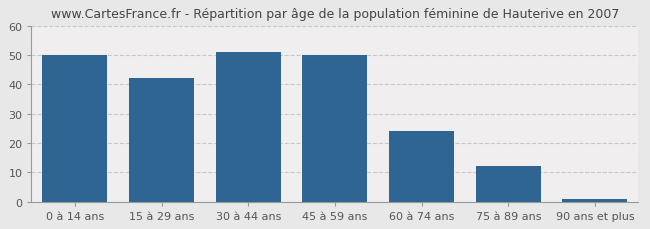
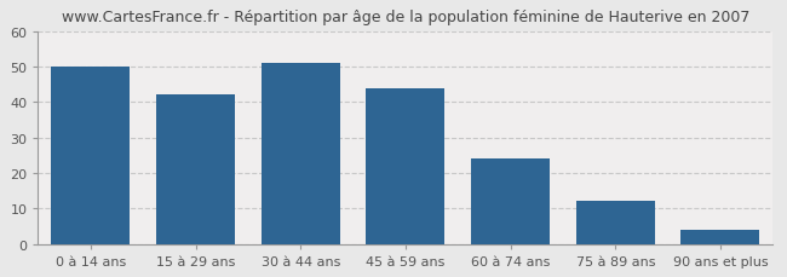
45 à 59 ans: 50 -> 44
90 ans et plus: 1 -> 4
